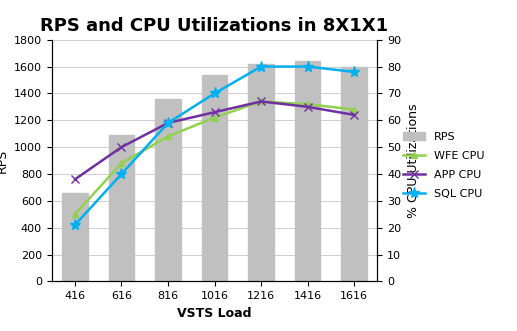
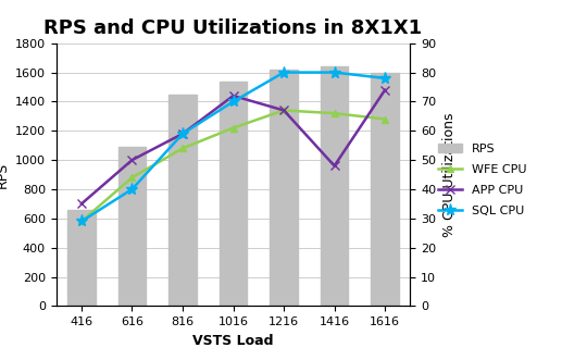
WFE CPU/416: 25 -> 29
APP CPU/416: 38 -> 35
SQL CPU/416: 21 -> 29
RPS/816: 1360 -> 1450
APP CPU/1016: 63 -> 72
APP CPU/1416: 65 -> 48
APP CPU/1616: 62 -> 74
